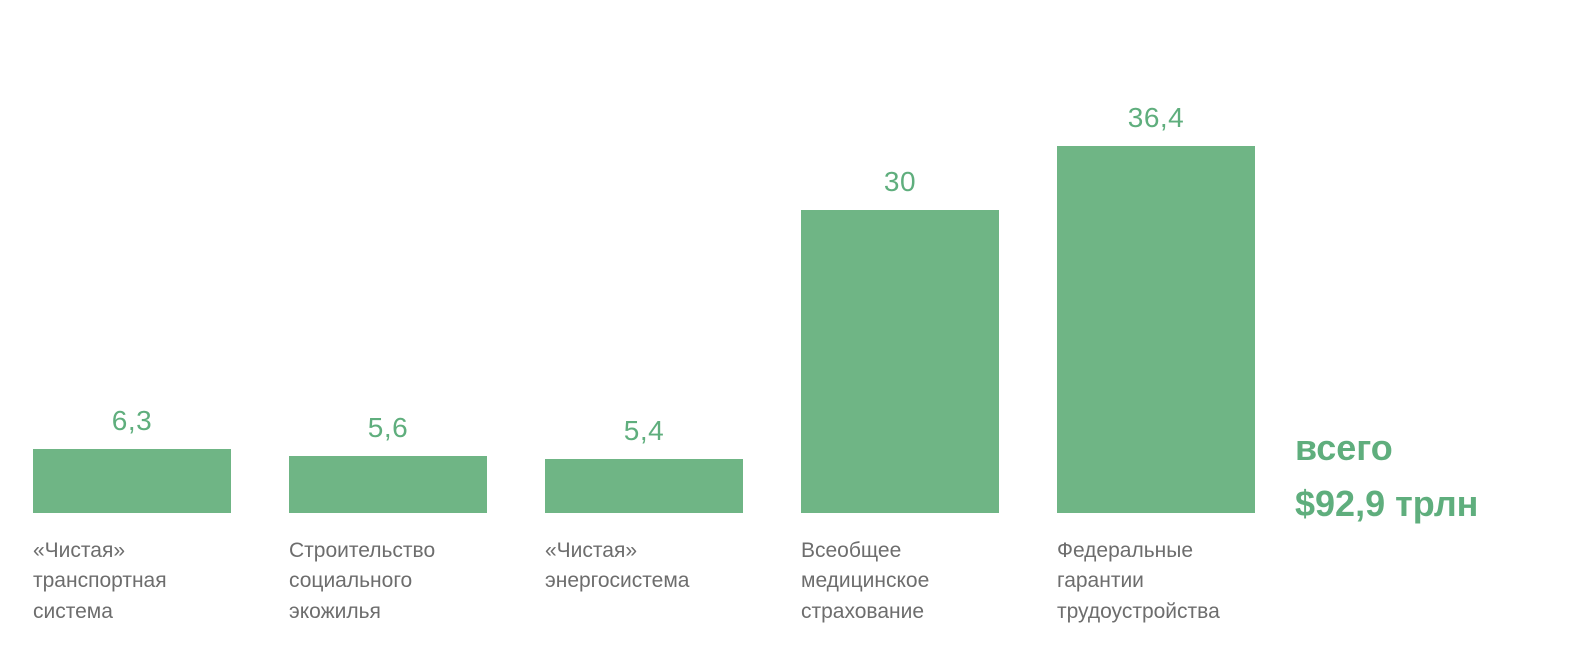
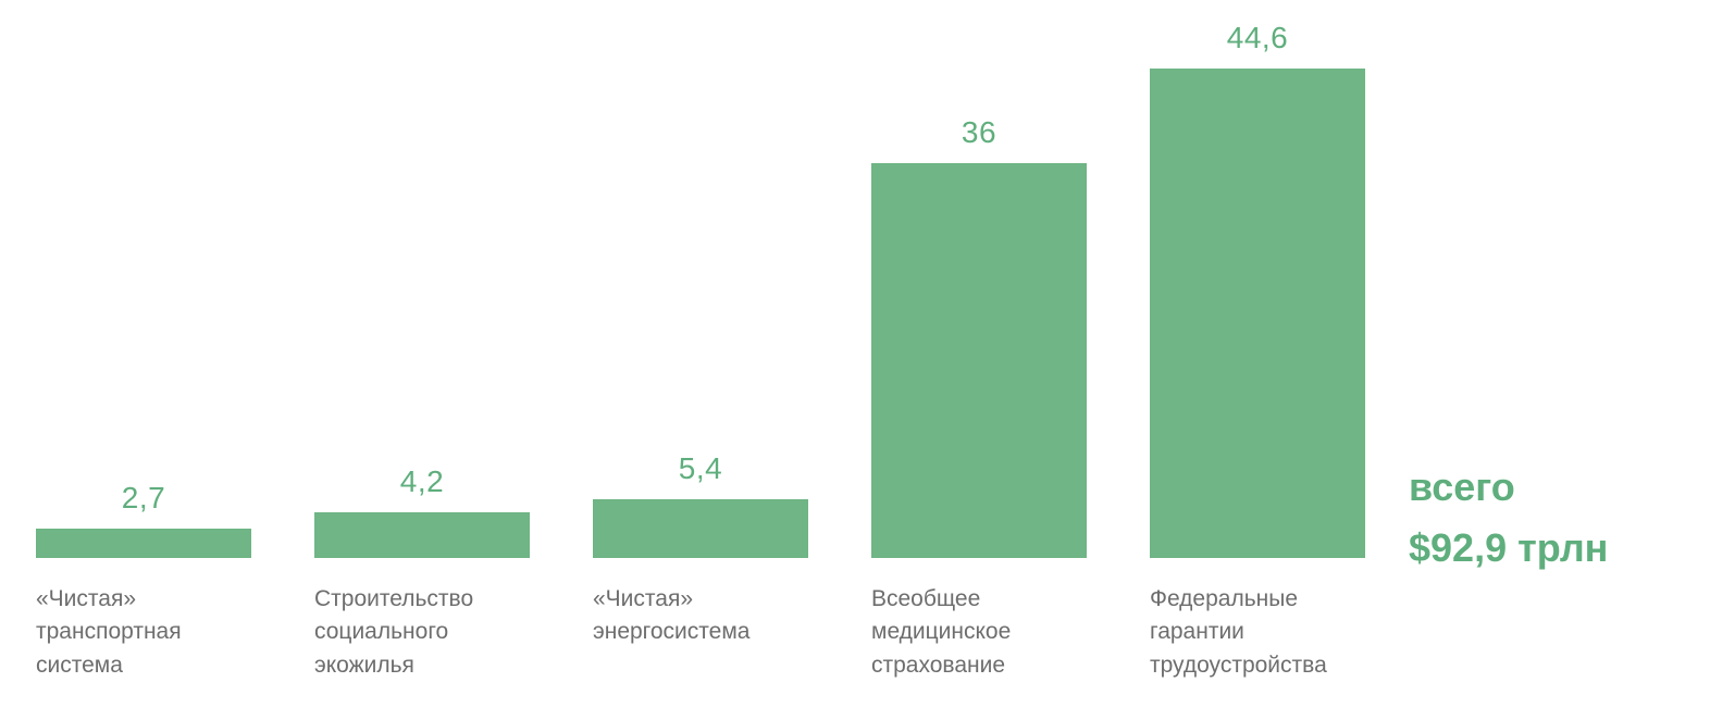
«Чистая» транспортная система: 6,3 -> 2,7
Строительство социального экожилья: 5,6 -> 4,2
Всеобщее медицинское страхование: 30 -> 36
Федеральные гарантии трудоустройства: 36,4 -> 44,6
